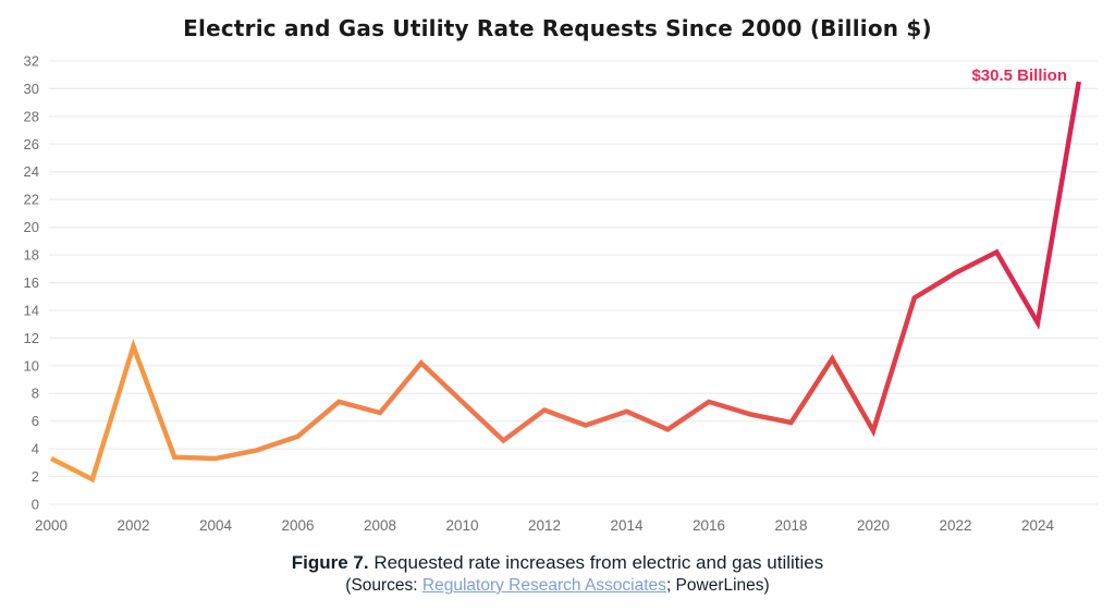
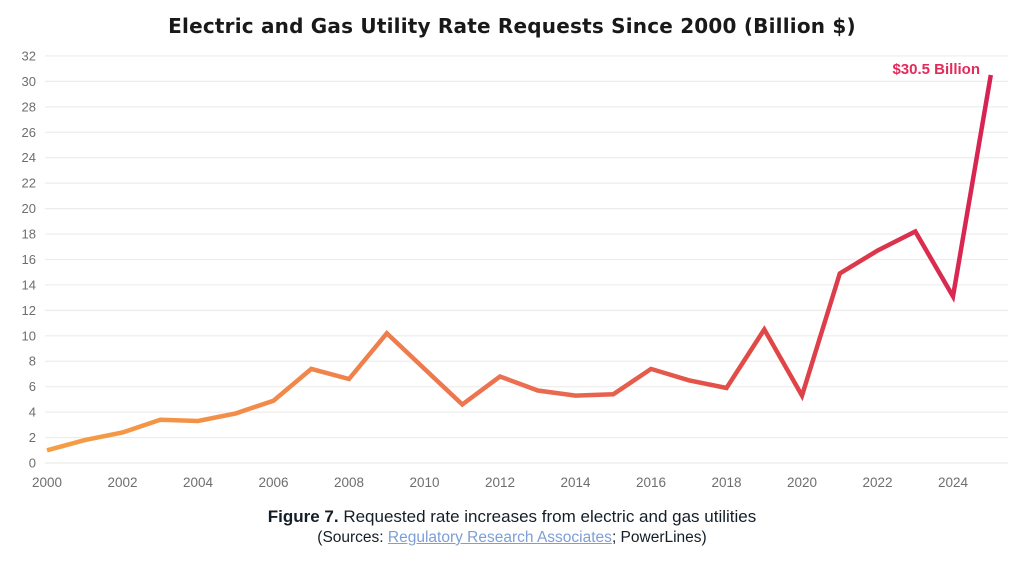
2000: 3.3 -> 1.0
2002: 11.4 -> 2.4
2014: 6.7 -> 5.3
